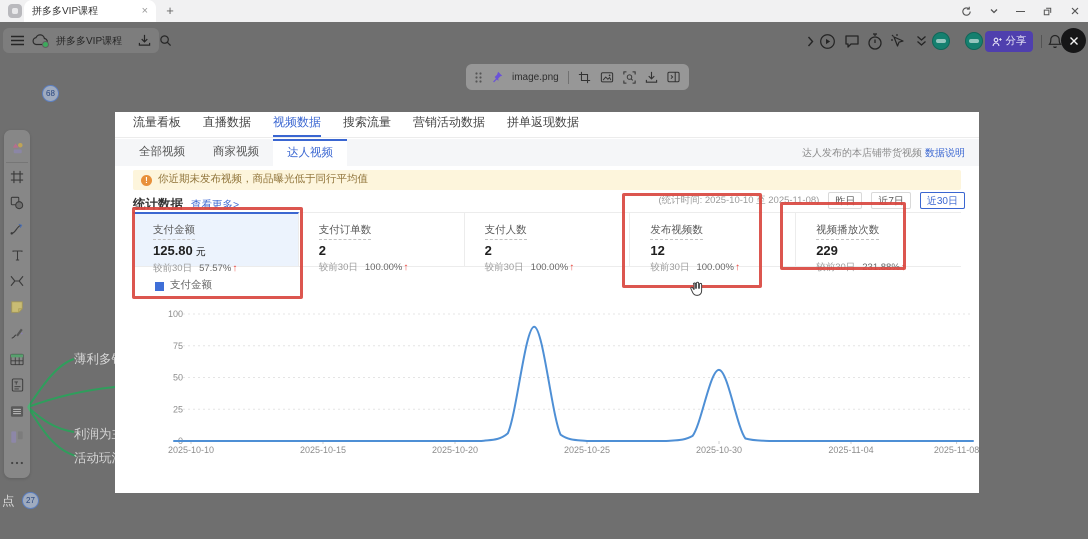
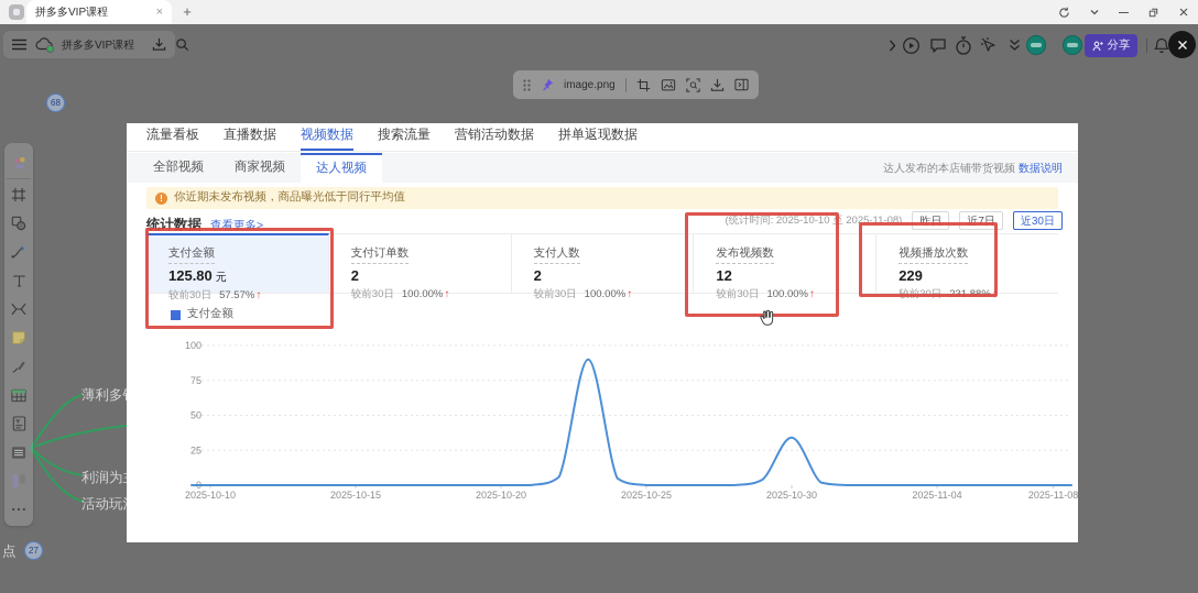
2025-10-30: 56 -> 34
